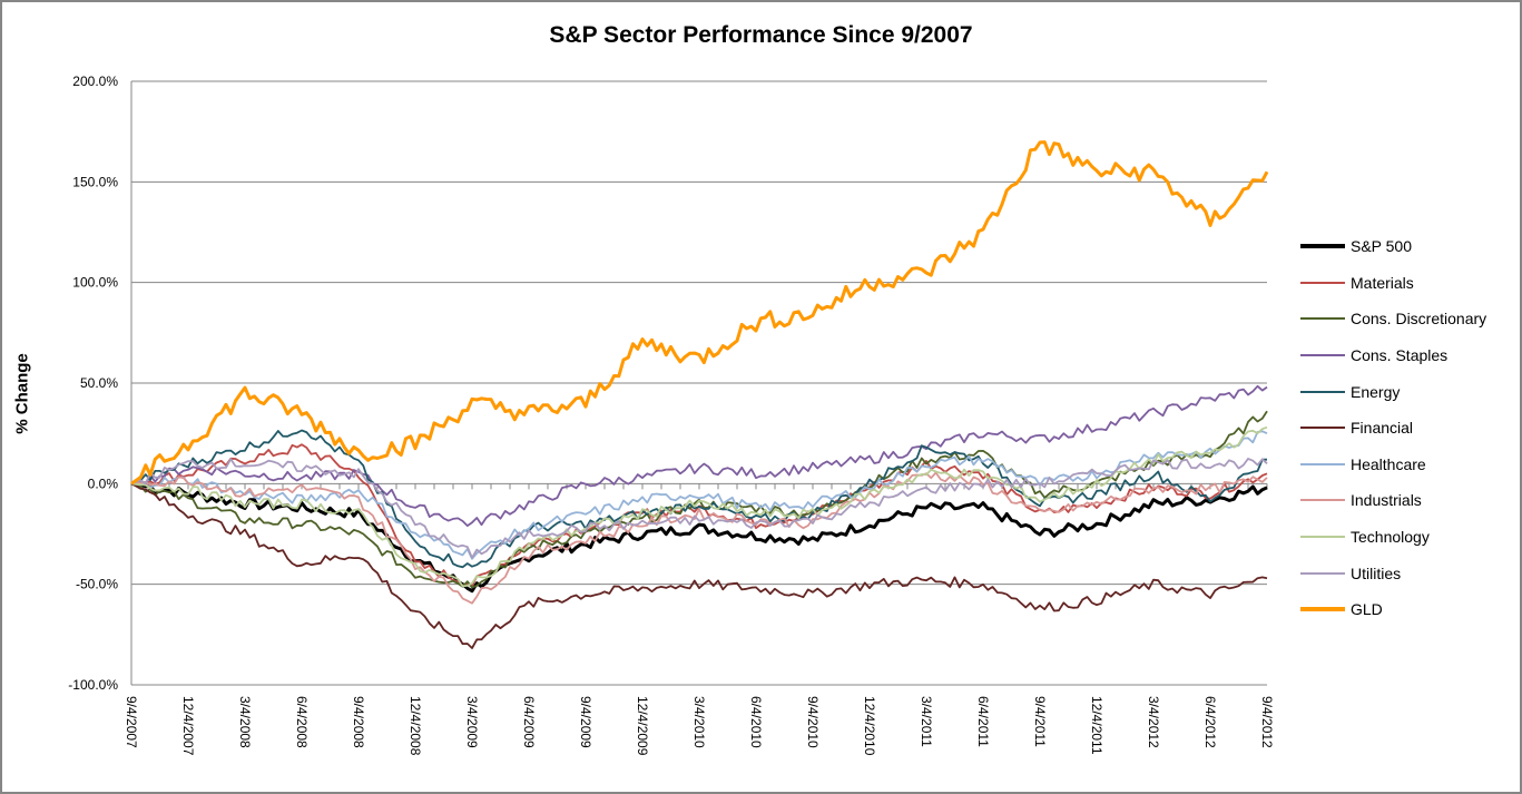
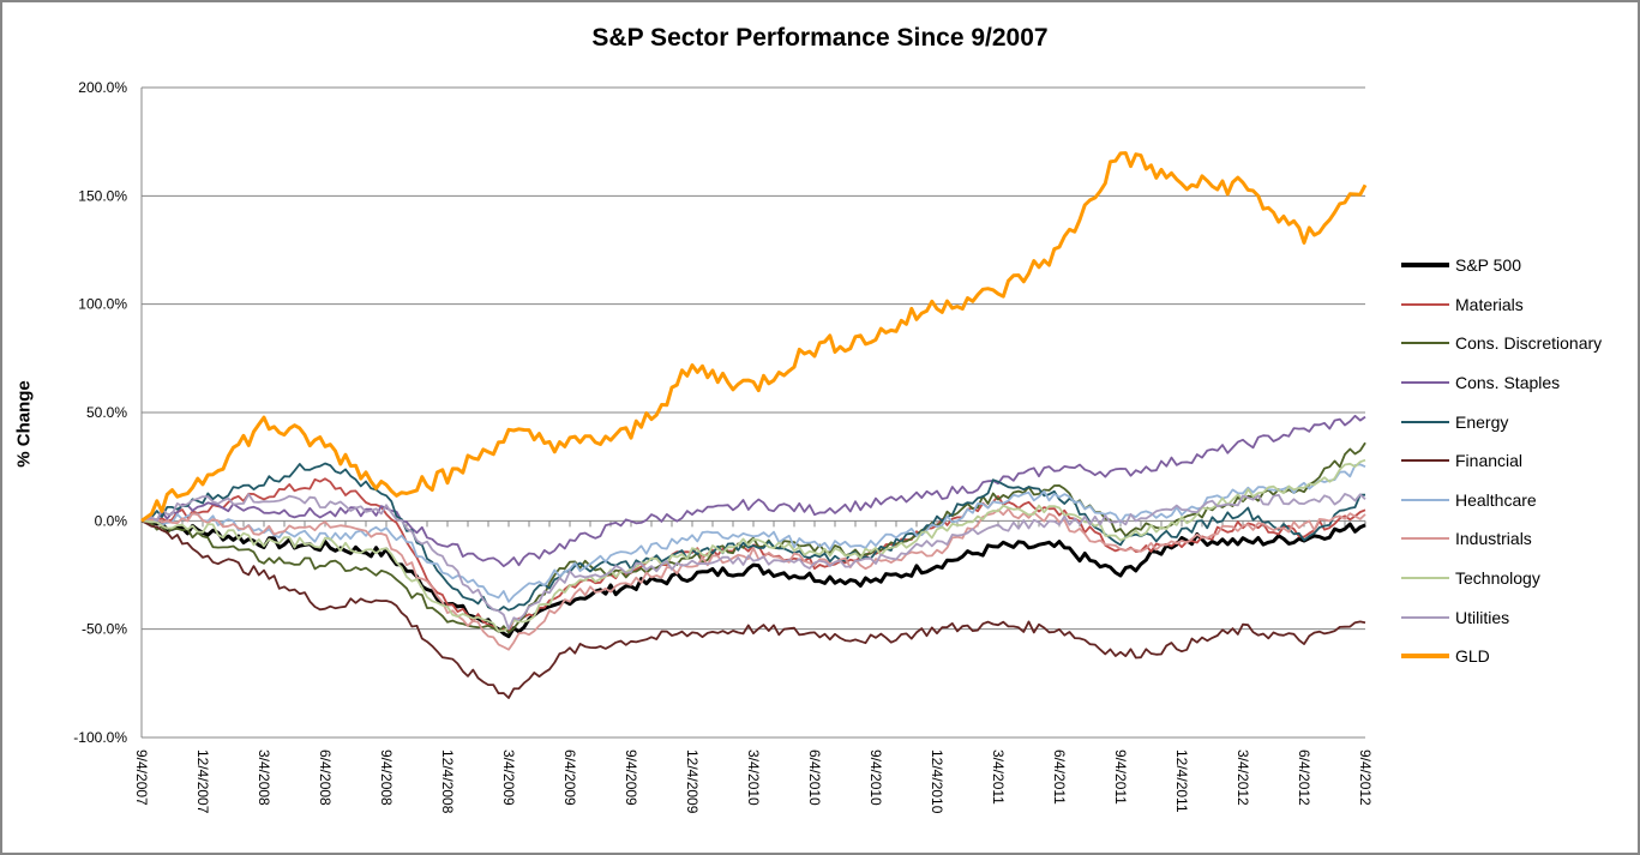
Utilities/3/4/2009: -35% -> -48%
Cons. Discretionary/6/4/2009: -32% -> -19%
Industrials/12/4/2010: -5% -> -14%
S&P 500/12/4/2011: -20% -> -8%
